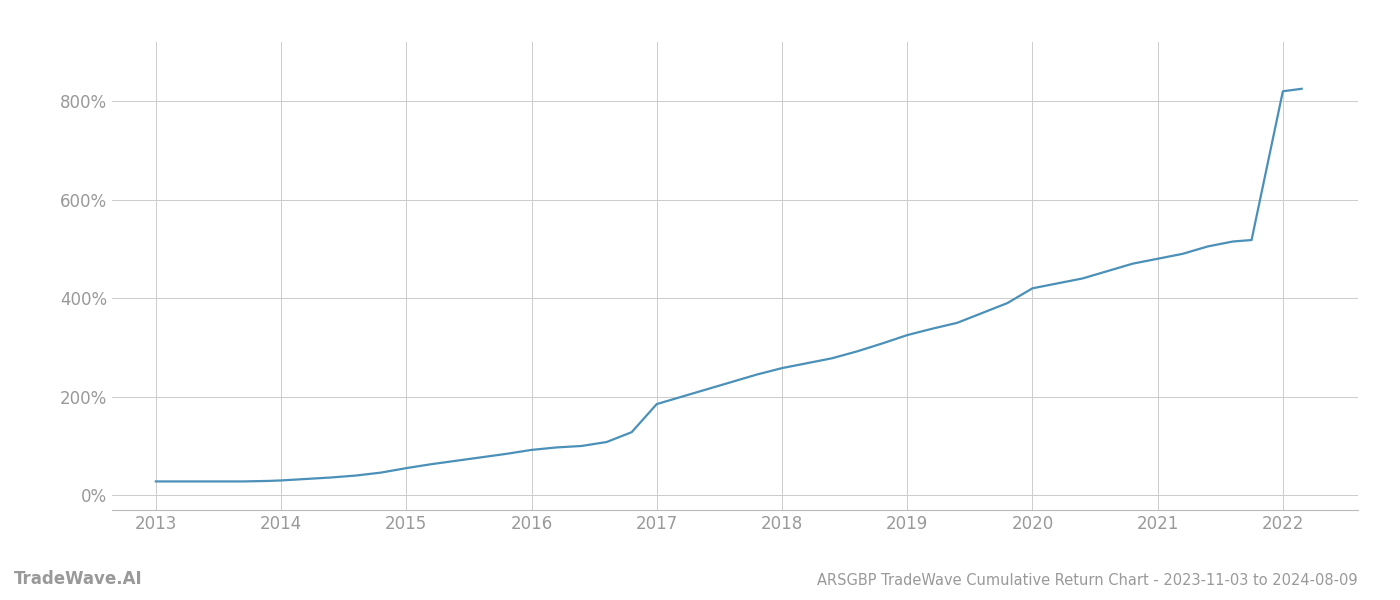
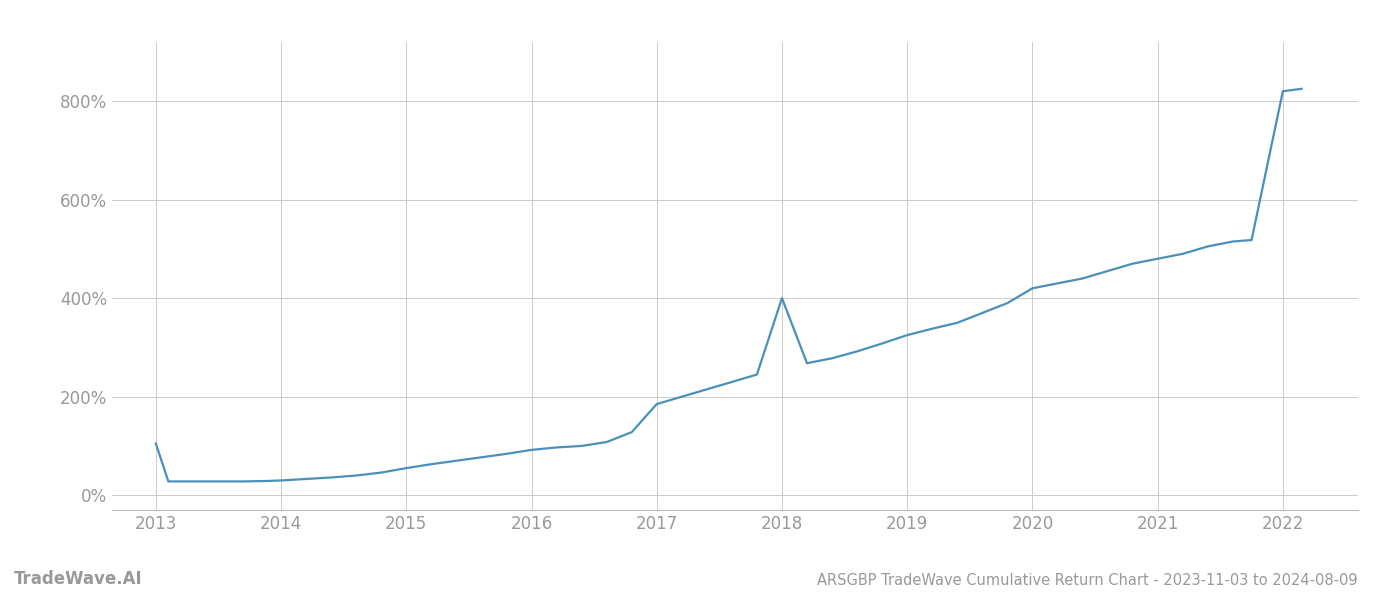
2013: 28% -> 105%
2018: 258% -> 400%
